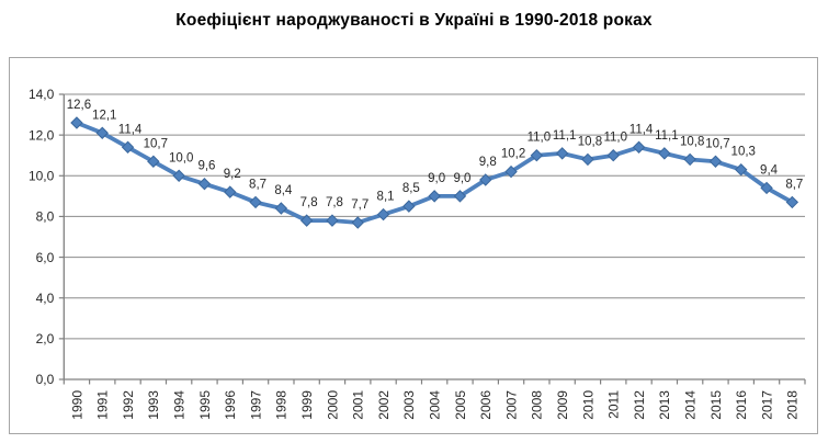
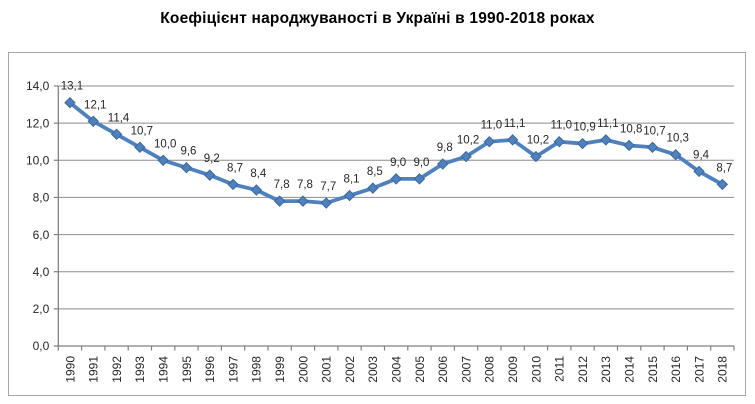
1990: 12,6 -> 13,1
2010: 10,8 -> 10,2
2012: 11,4 -> 10,9
